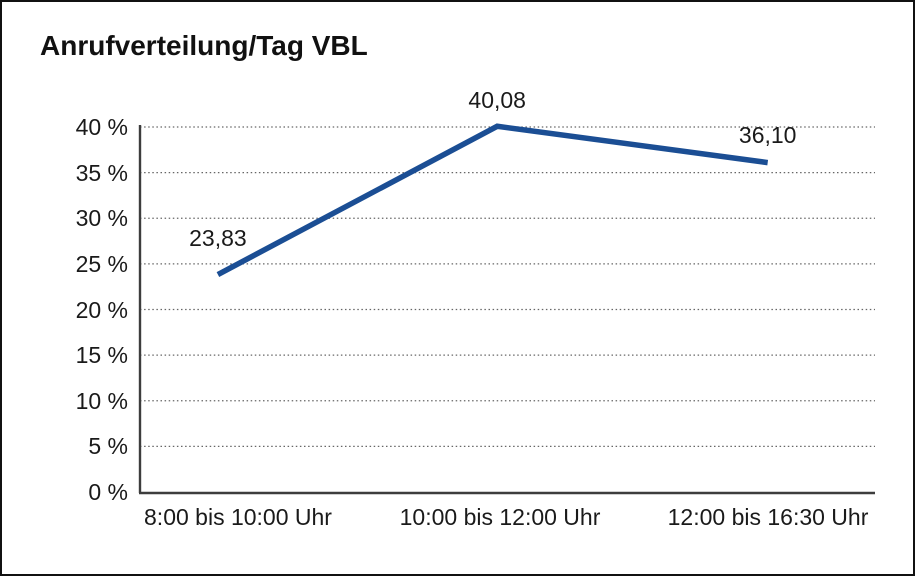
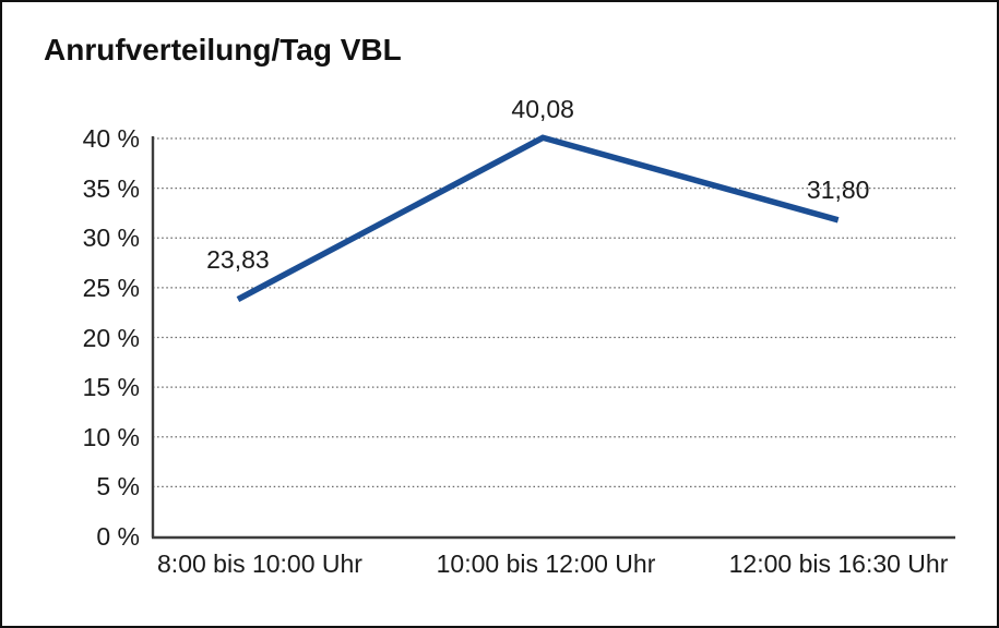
12:00 bis 16:30 Uhr: 36,10 -> 31,80
